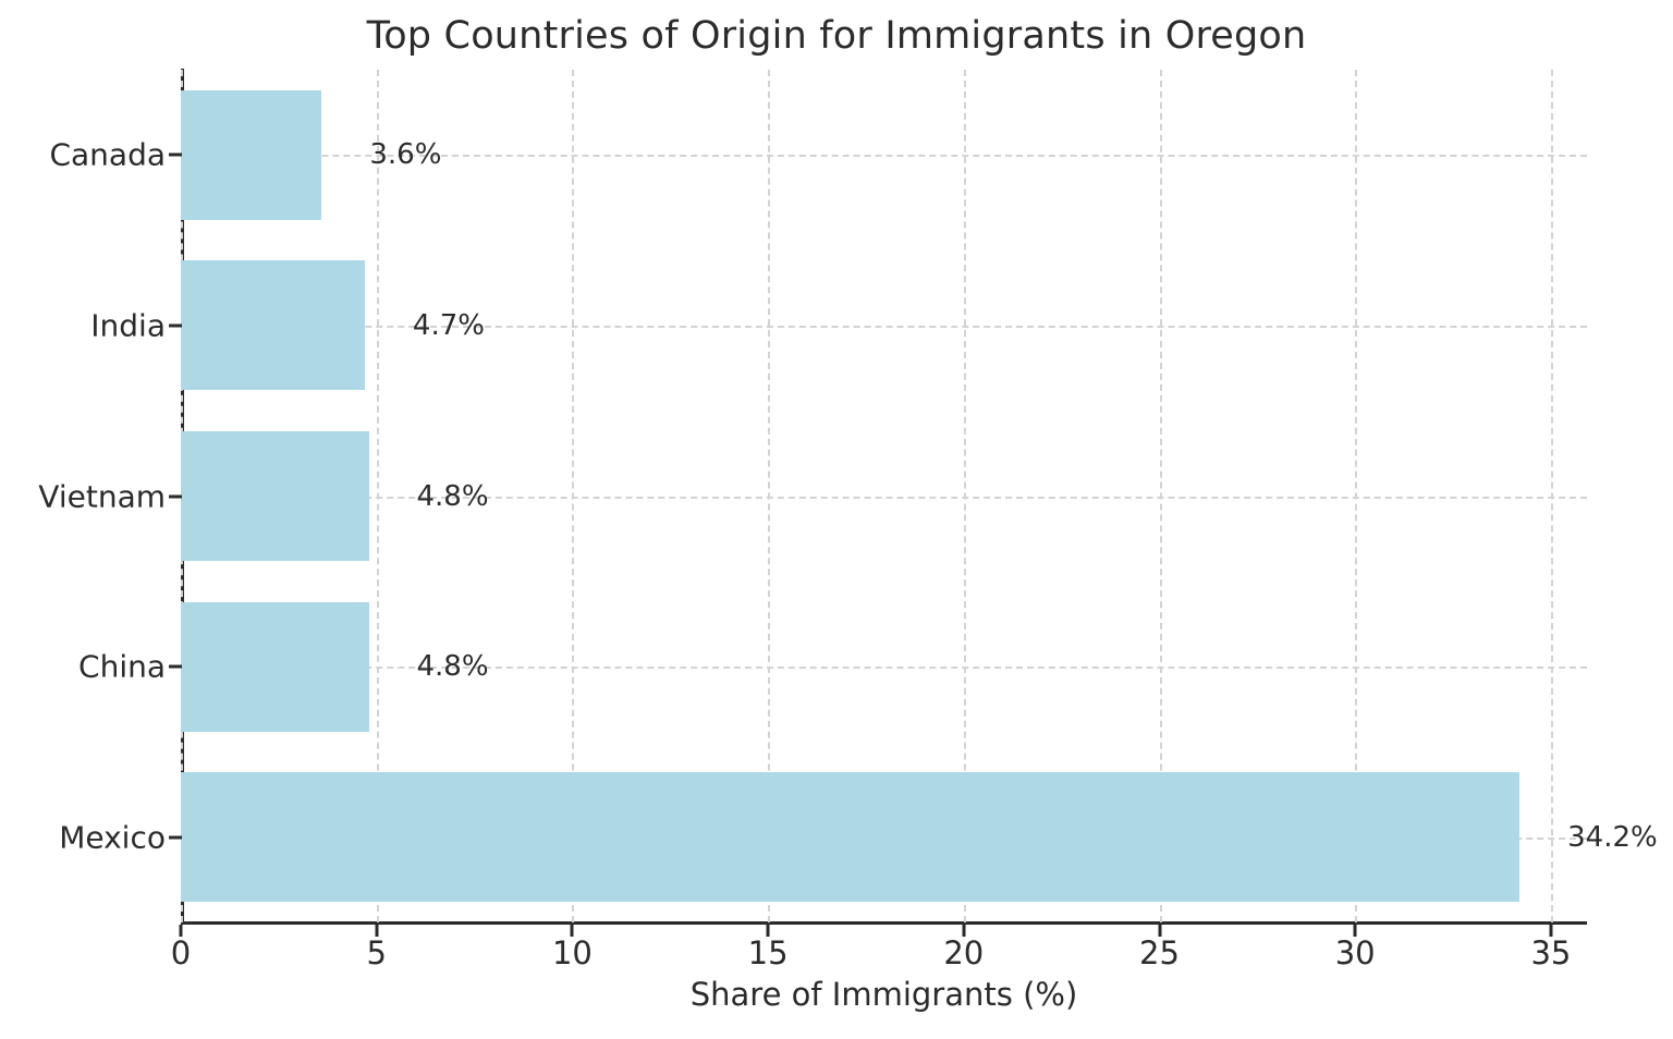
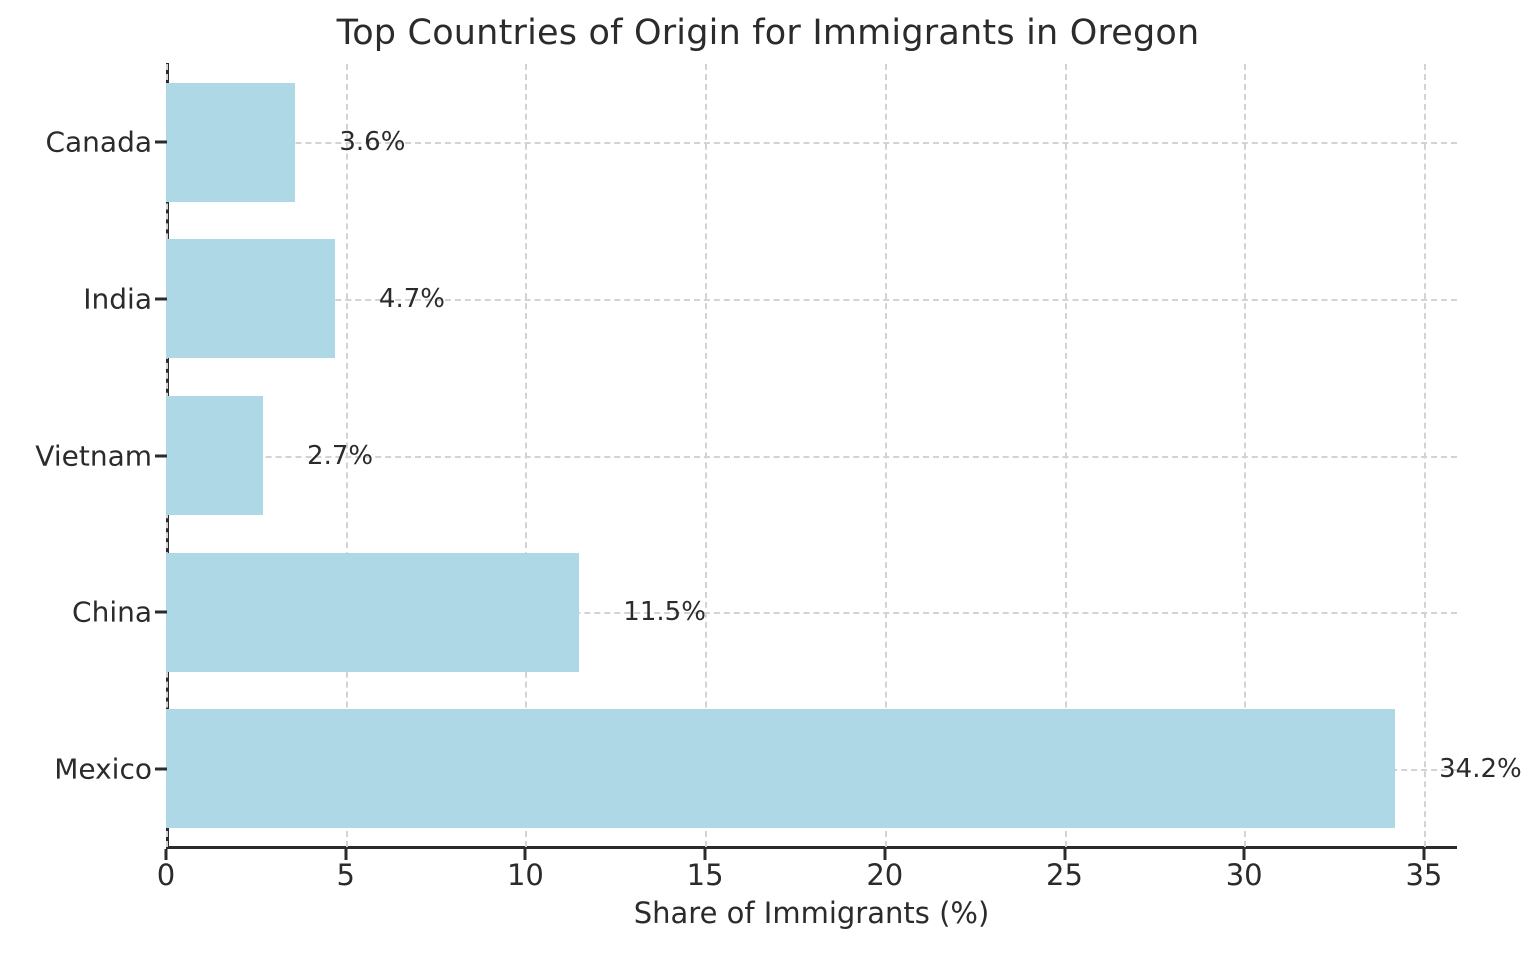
China: 4.8% -> 11.5%
Vietnam: 4.8% -> 2.7%
